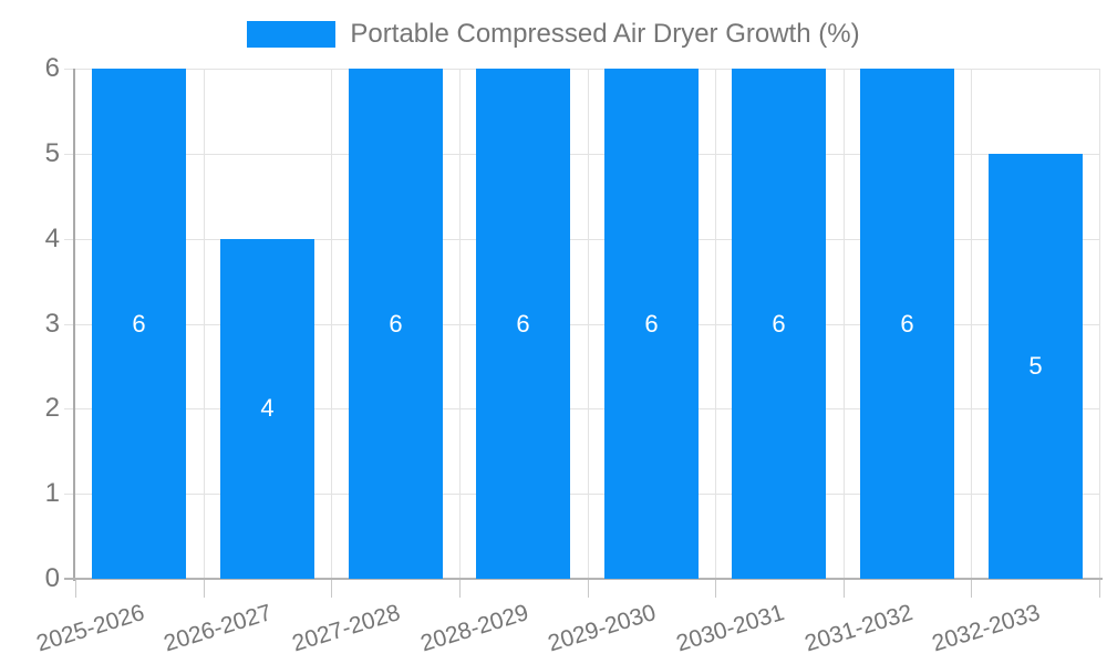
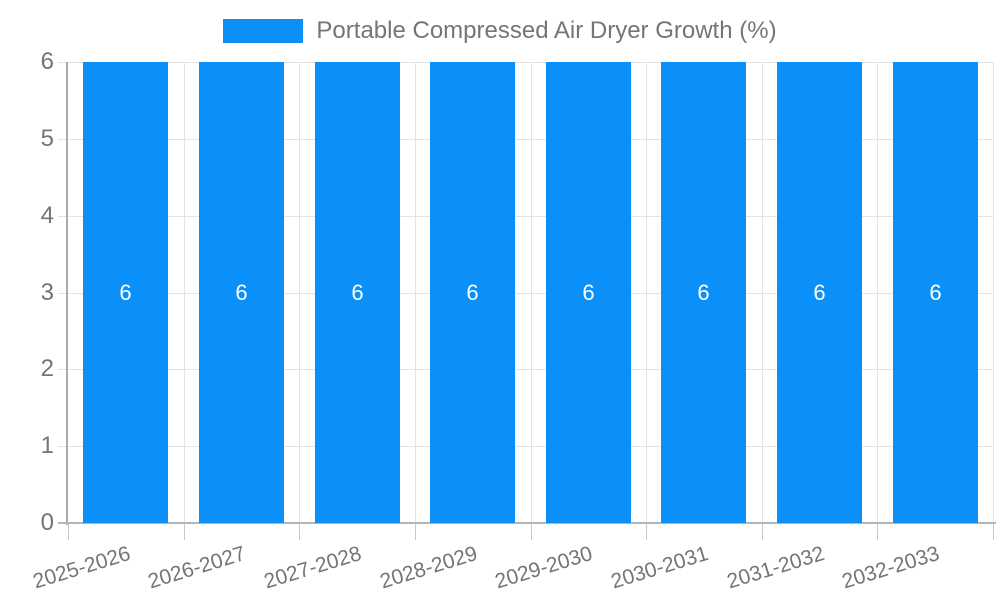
2026-2027: 4 -> 6
2032-2033: 5 -> 6
